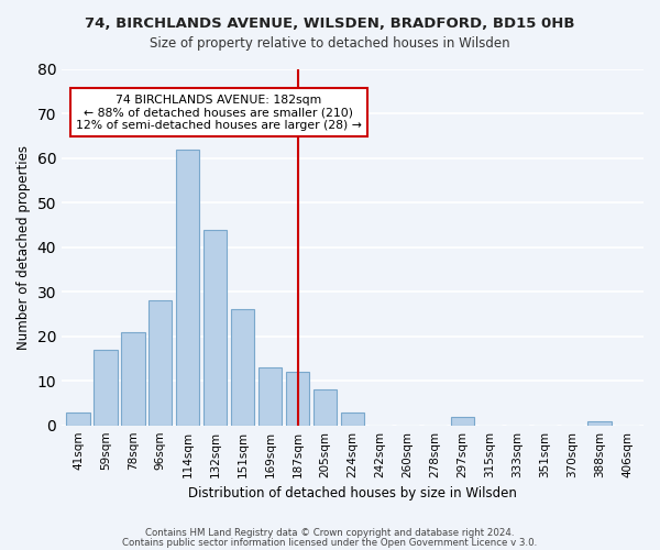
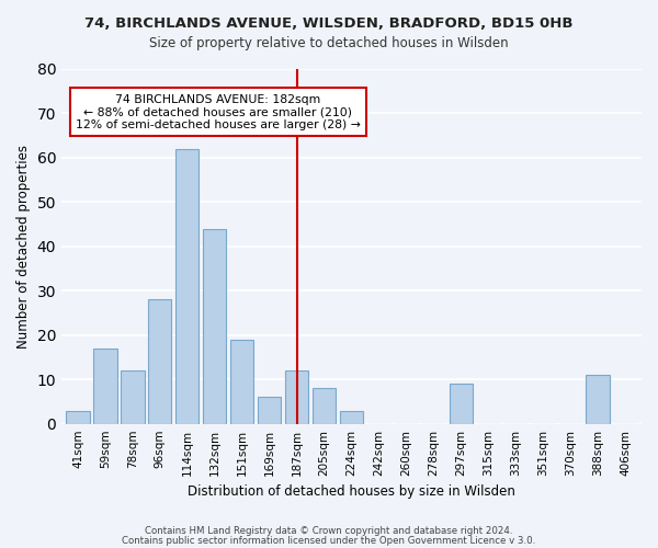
78sqm: 21 -> 12
151sqm: 26 -> 19
169sqm: 13 -> 6
297sqm: 2 -> 9
388sqm: 1 -> 11
